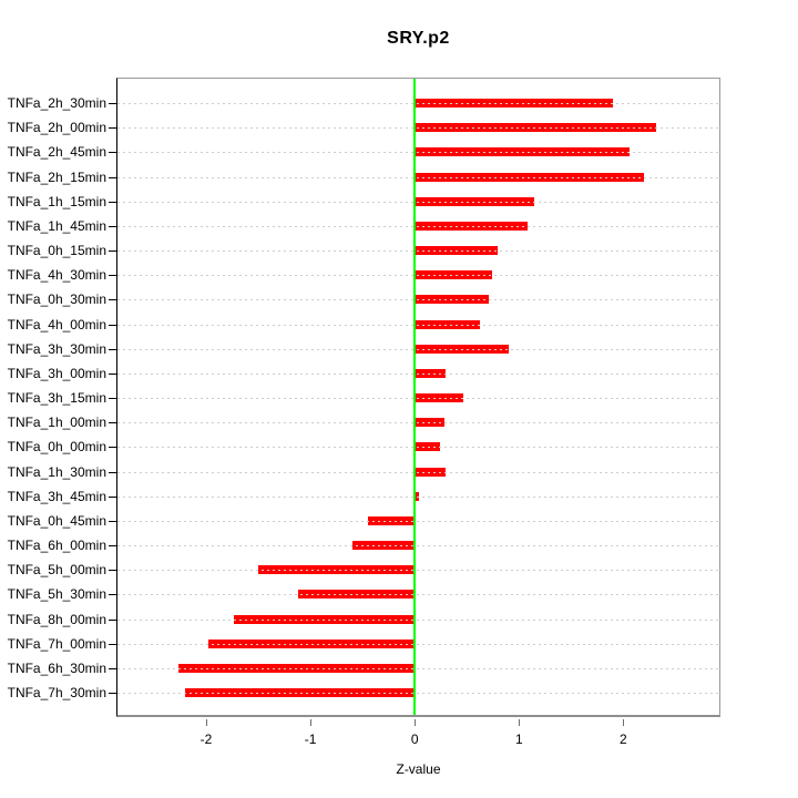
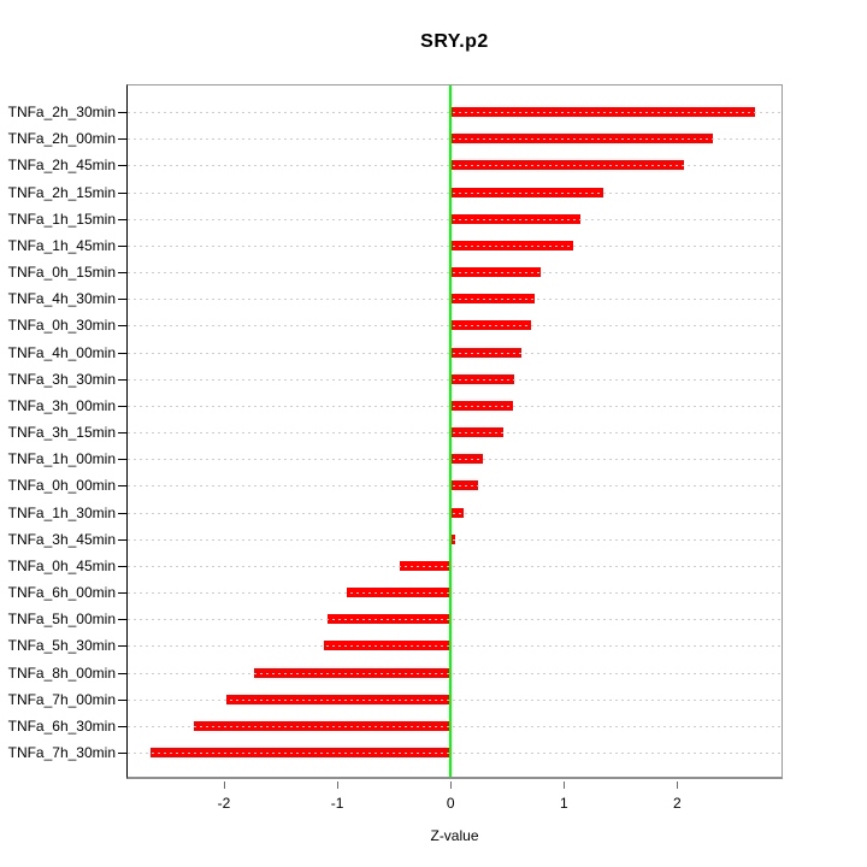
TNFa_2h_30min: 1.9 -> 2.7
TNFa_2h_15min: 2.2 -> 1.4
TNFa_3h_30min: 0.9 -> 0.6
TNFa_3h_00min: 0.3 -> 0.6
TNFa_1h_30min: 0.3 -> 0.1
TNFa_6h_00min: -0.6 -> -0.9
TNFa_5h_00min: -1.5 -> -1.1
TNFa_7h_30min: -2.2 -> -2.6
